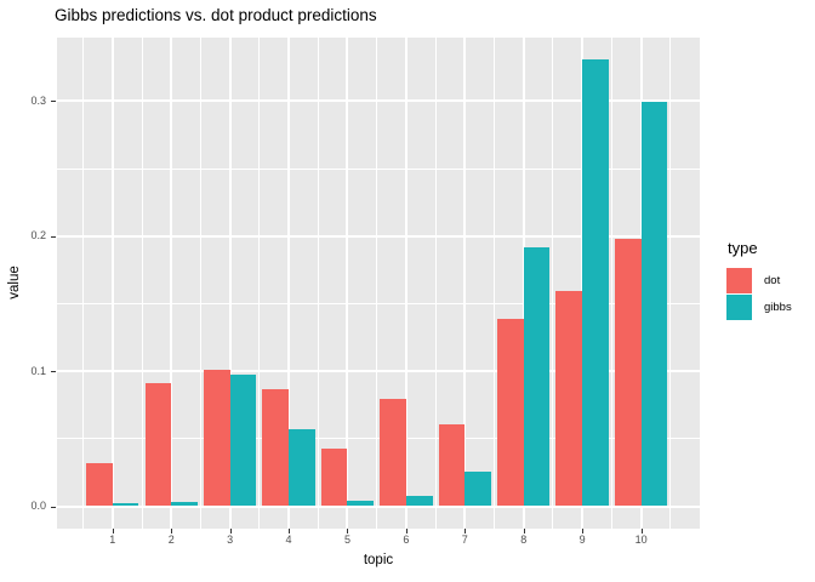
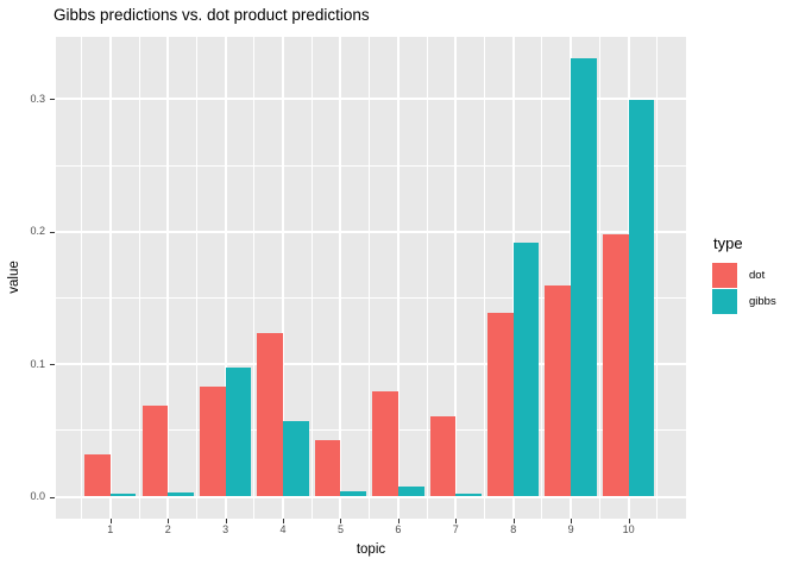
dot/2: 0.091 -> 0.069
dot/3: 0.101 -> 0.083
dot/4: 0.087 -> 0.123
gibbs/7: 0.026 -> 0.002
